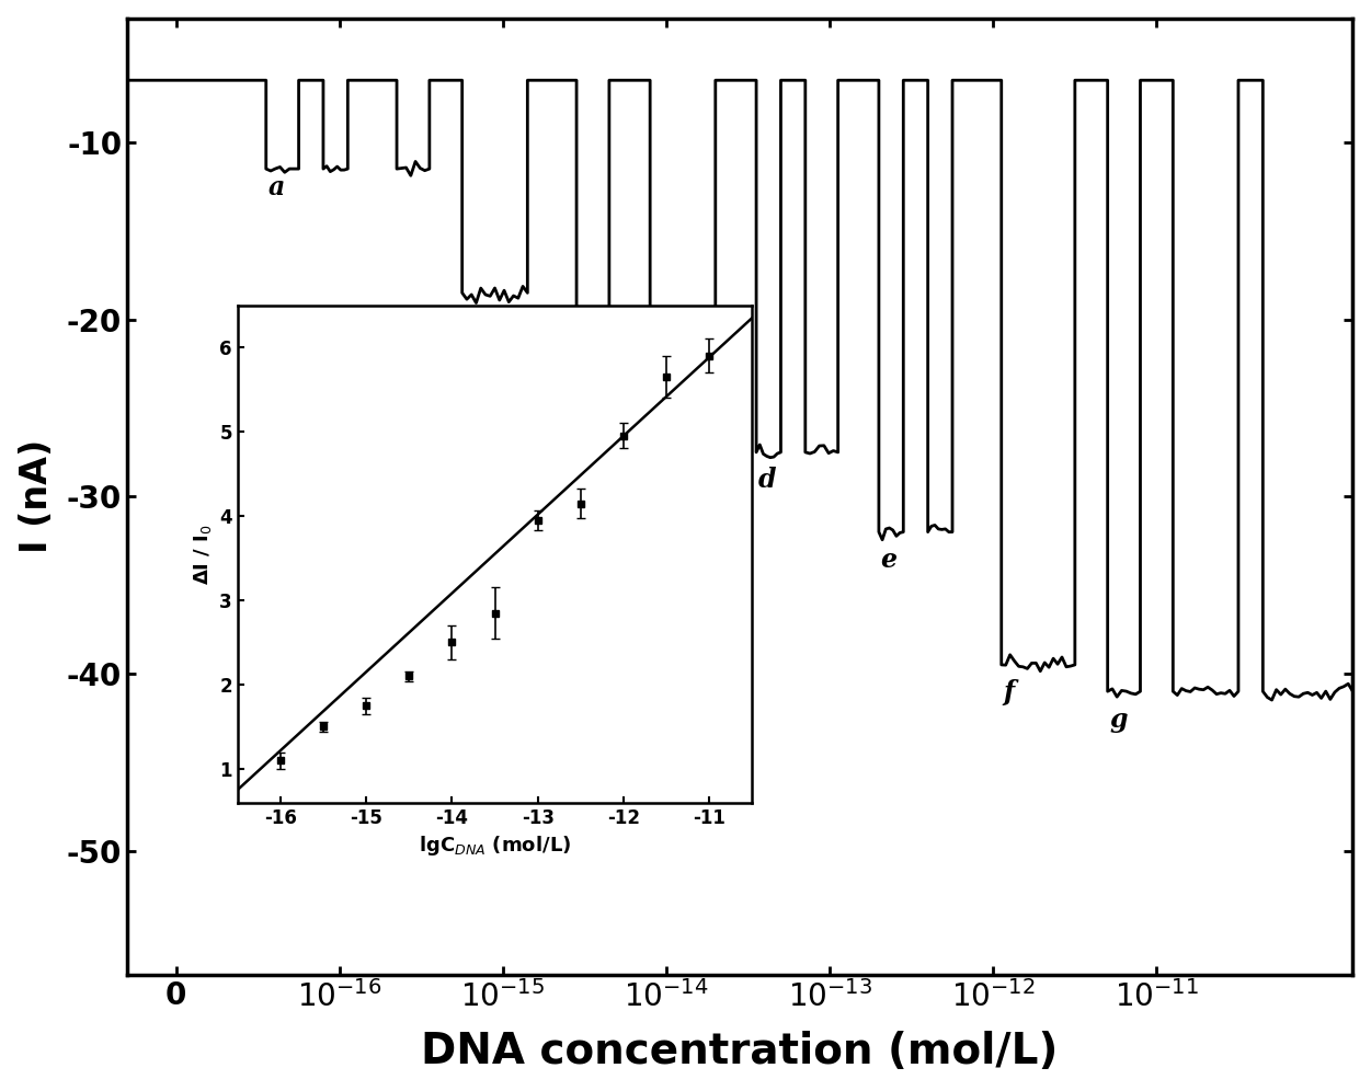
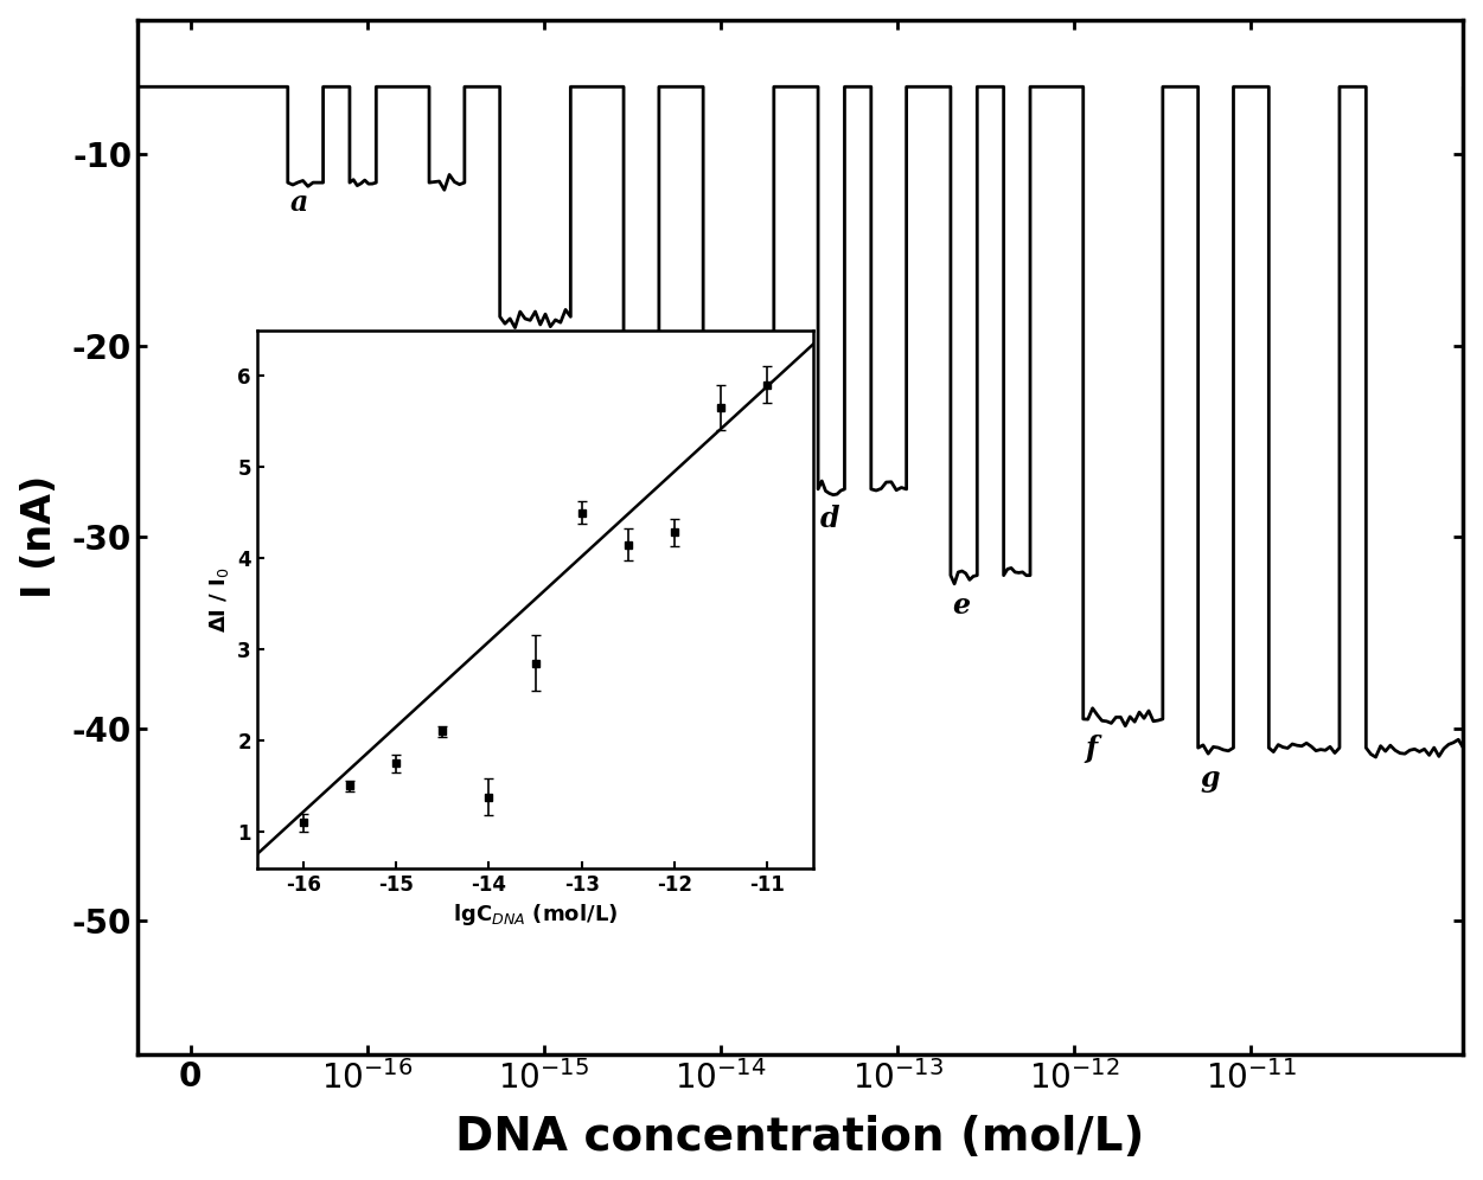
-14: 2.50 -> 1.38
-13: 3.95 -> 4.50
-12: 4.95 -> 4.28
